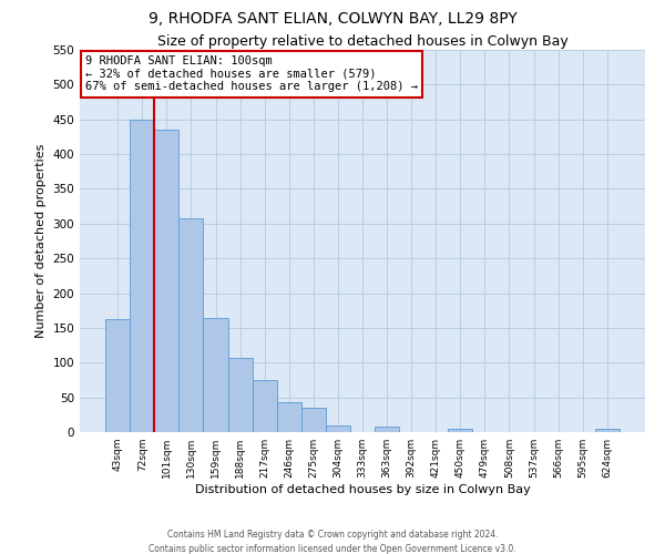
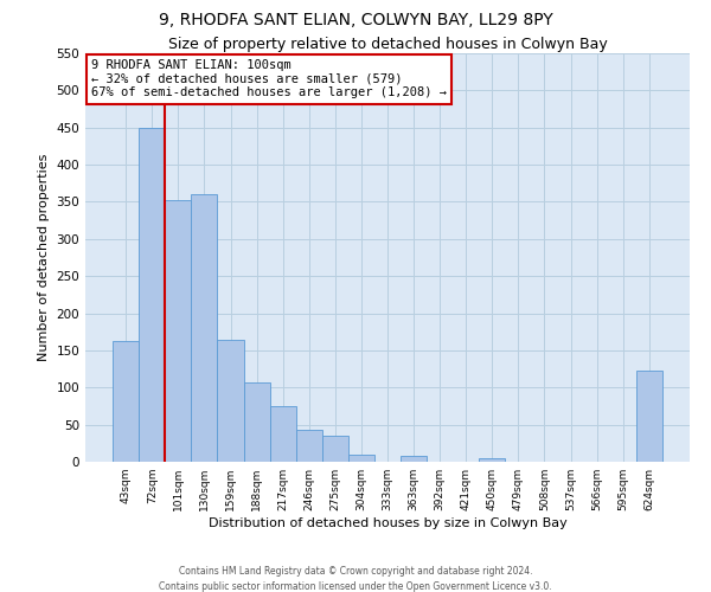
101sqm: 435 -> 352
130sqm: 307 -> 360
624sqm: 5 -> 122
